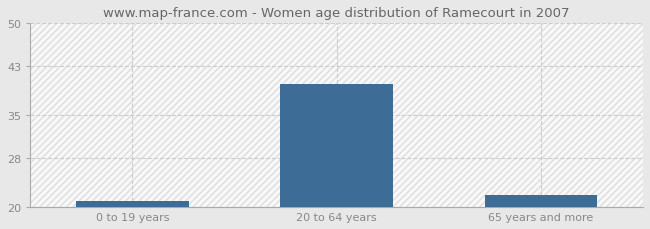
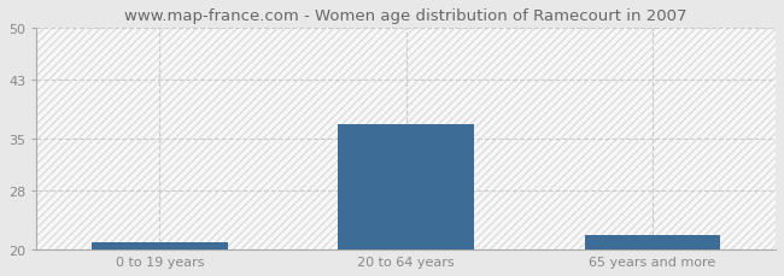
20 to 64 years: 40 -> 37
